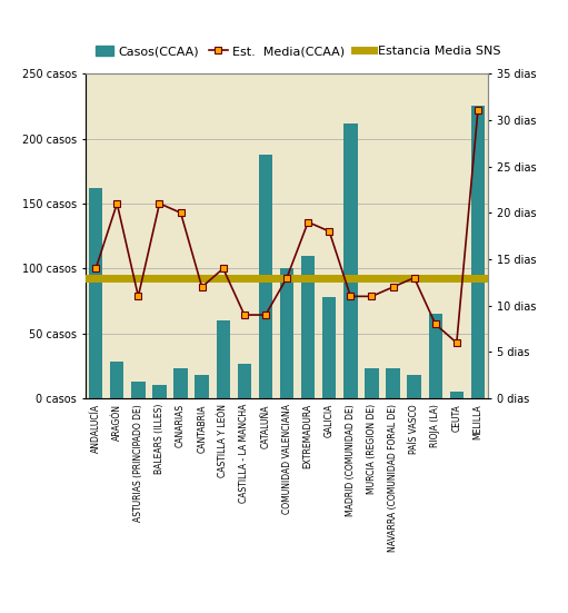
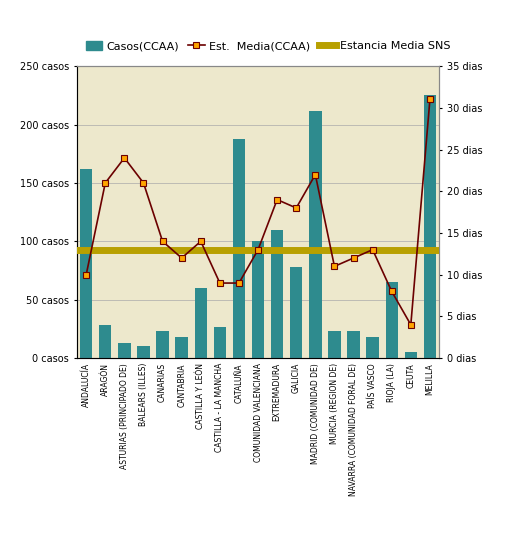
Est. Media(CCAA)/ANDALUCÍA: 14 dias -> 10 dias
Est. Media(CCAA)/ASTURIAS (PRINCIPADO DE): 11 dias -> 24 dias
Est. Media(CCAA)/CANARIAS: 20 dias -> 14 dias
Est. Media(CCAA)/MADRID (COMUNIDAD DE): 11 dias -> 22 dias
Est. Media(CCAA)/CEUTA: 6 dias -> 4 dias
